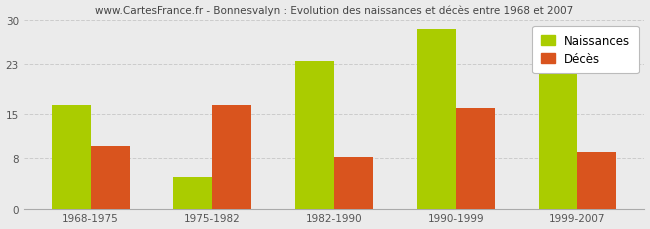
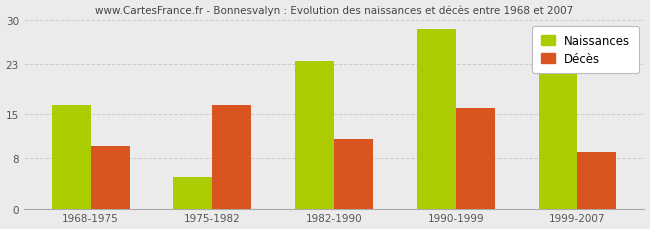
Décès/1982-1990: 8.2 -> 11.0
